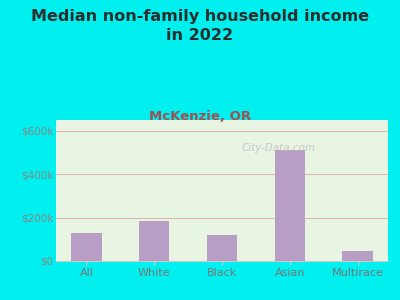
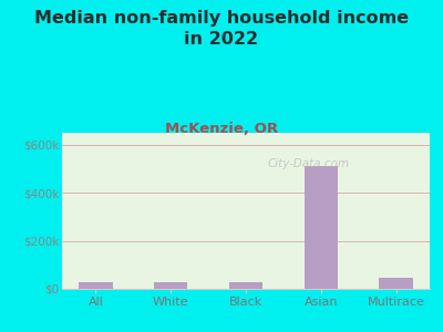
All: $130k -> $28k
White: $185k -> $26k
Black: $120k -> $29k
